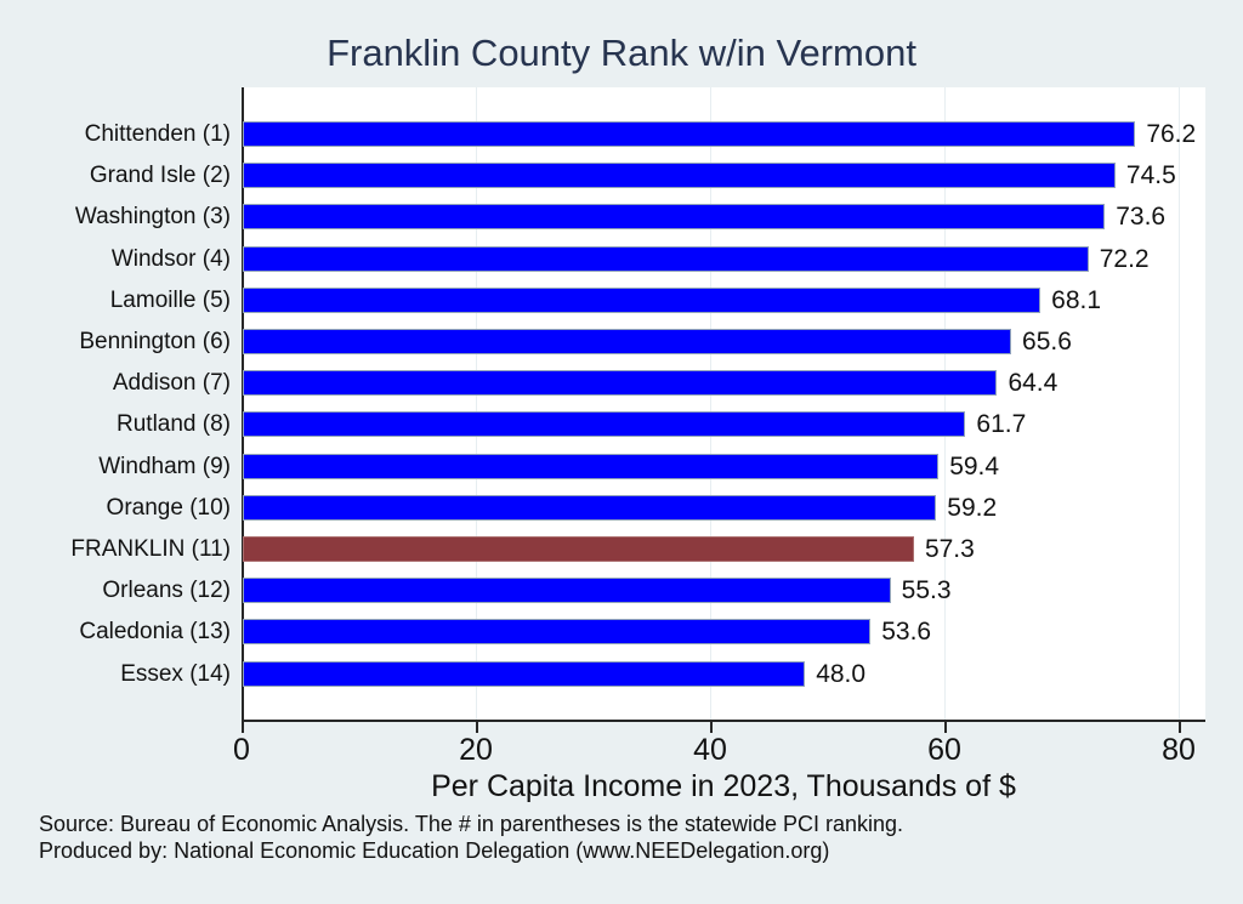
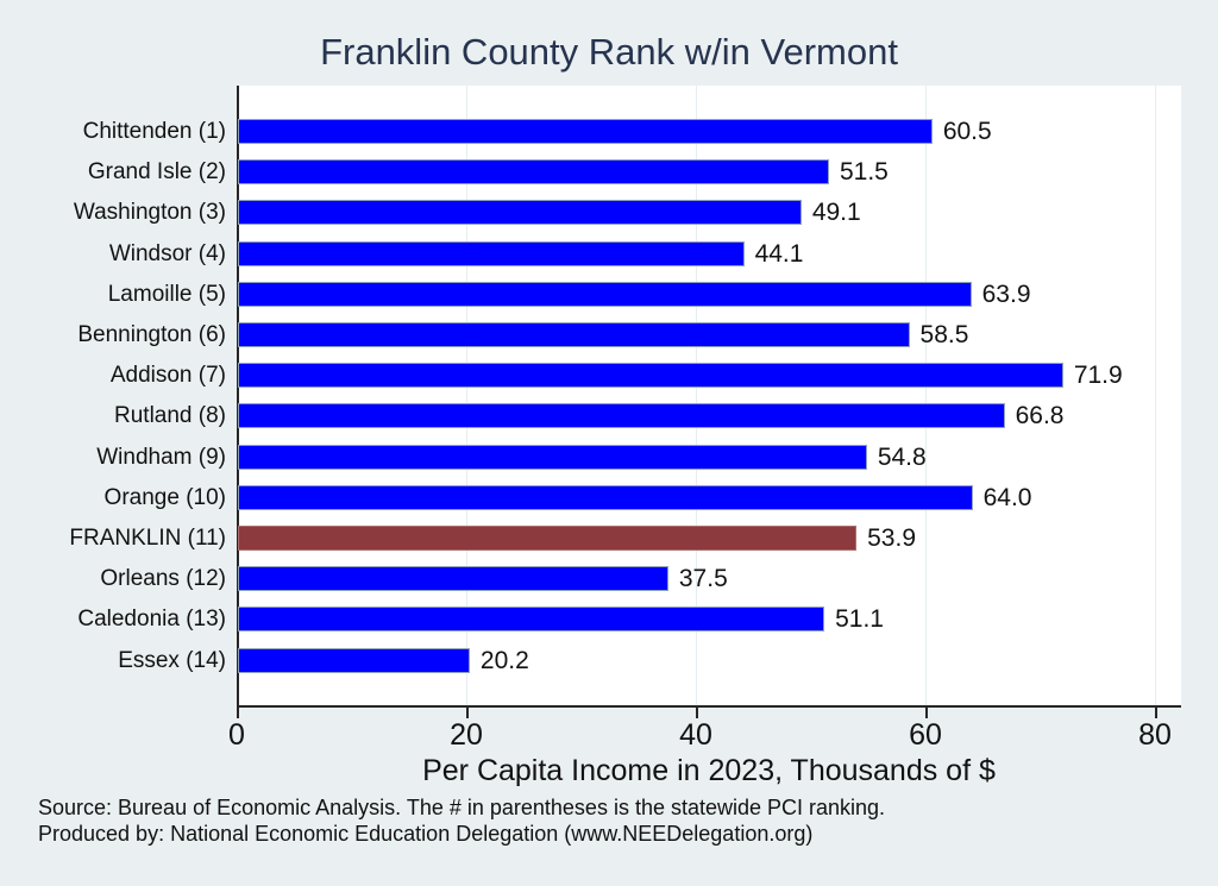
Chittenden (1): 76.2 -> 60.5
Grand Isle (2): 74.5 -> 51.5
Washington (3): 73.6 -> 49.1
Windsor (4): 72.2 -> 44.1
Lamoille (5): 68.1 -> 63.9
Bennington (6): 65.6 -> 58.5
Addison (7): 64.4 -> 71.9
Rutland (8): 61.7 -> 66.8
Windham (9): 59.4 -> 54.8
Orange (10): 59.2 -> 64.0
FRANKLIN (11): 57.3 -> 53.9
Orleans (12): 55.3 -> 37.5
Caledonia (13): 53.6 -> 51.1
Essex (14): 48.0 -> 20.2
